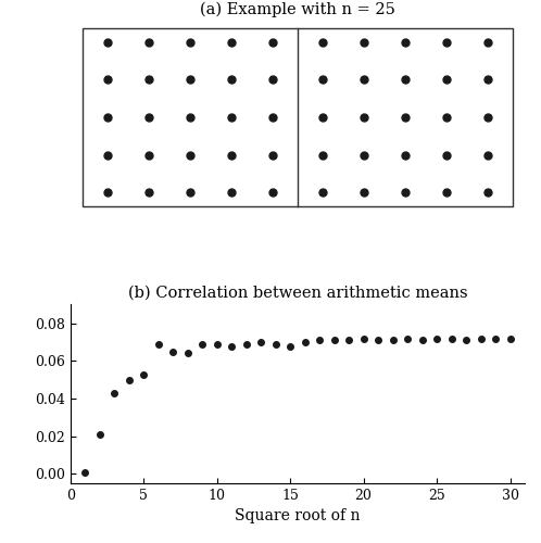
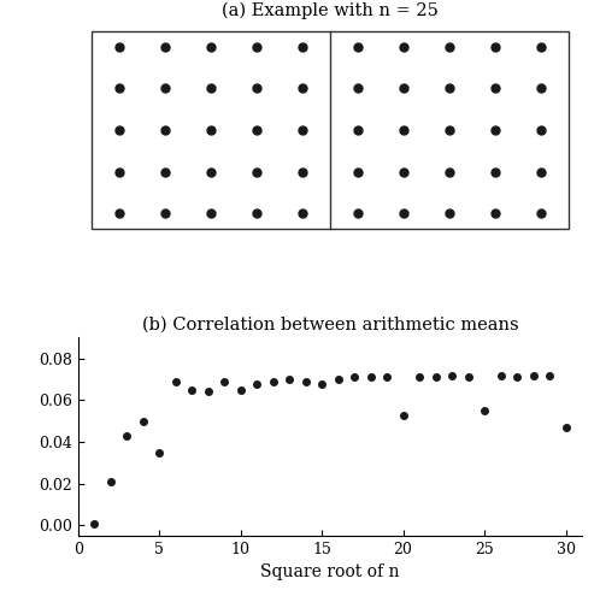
5: 0.053 -> 0.035
10: 0.069 -> 0.065
20: 0.072 -> 0.053
25: 0.072 -> 0.055
30: 0.072 -> 0.047
